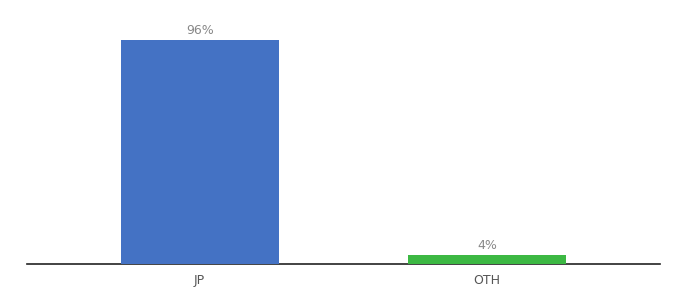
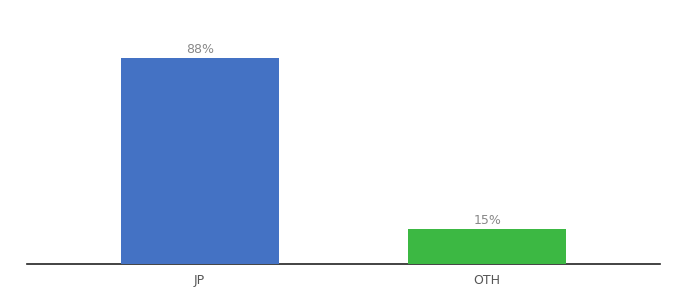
JP: 96% -> 88%
OTH: 4% -> 15%
